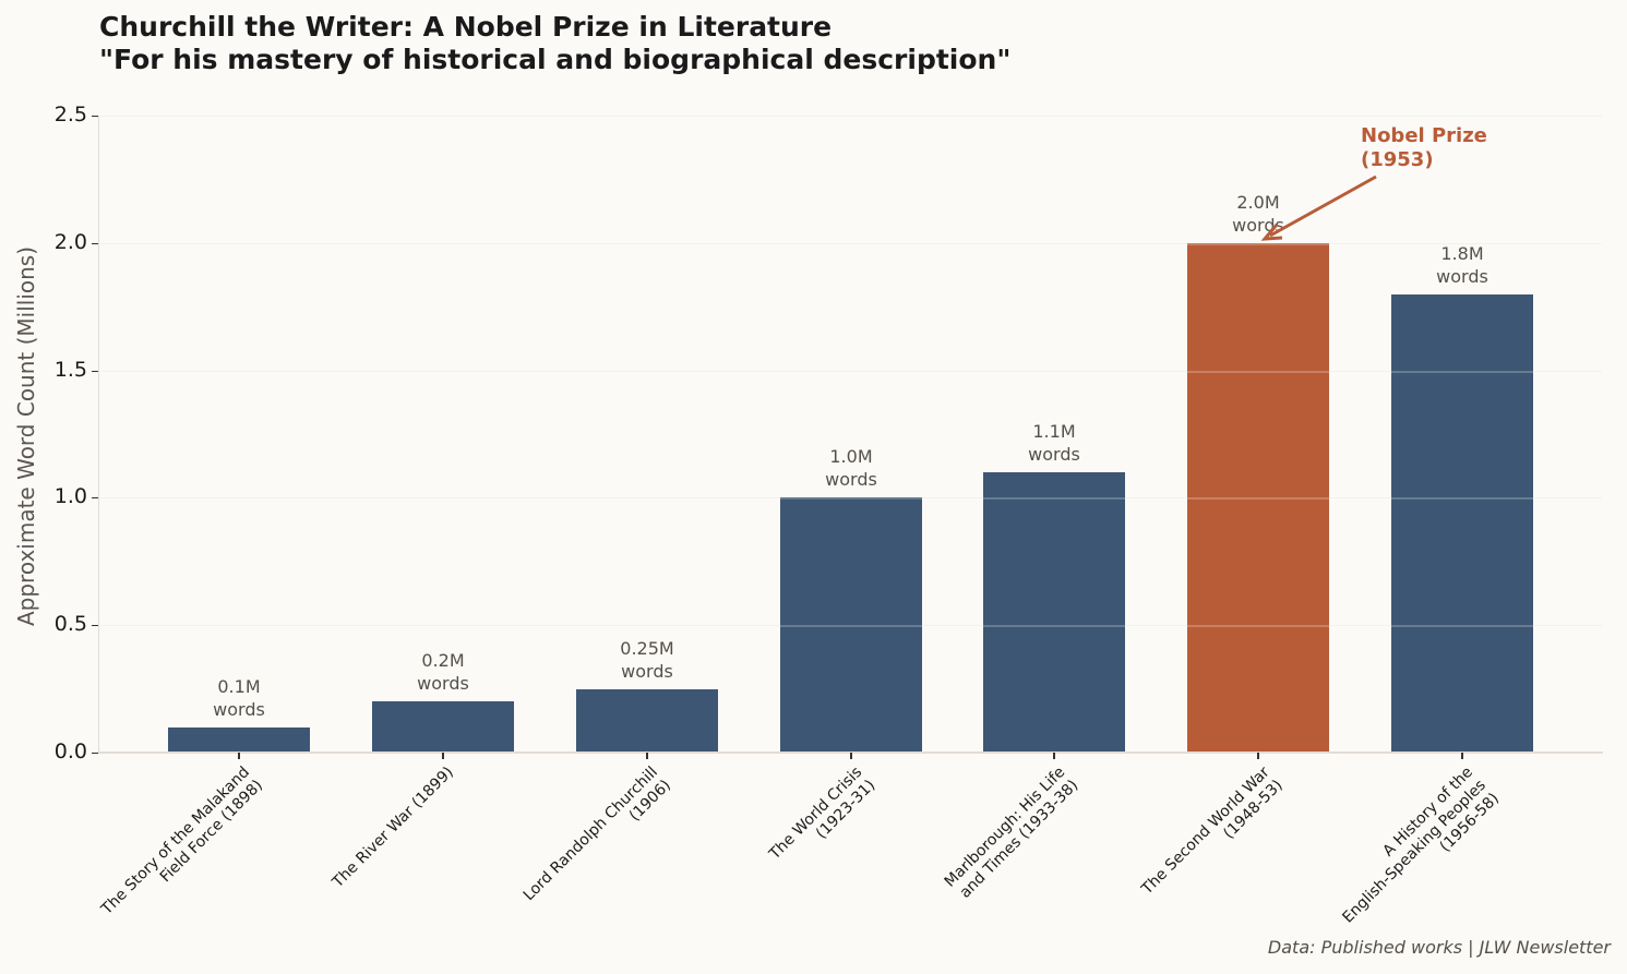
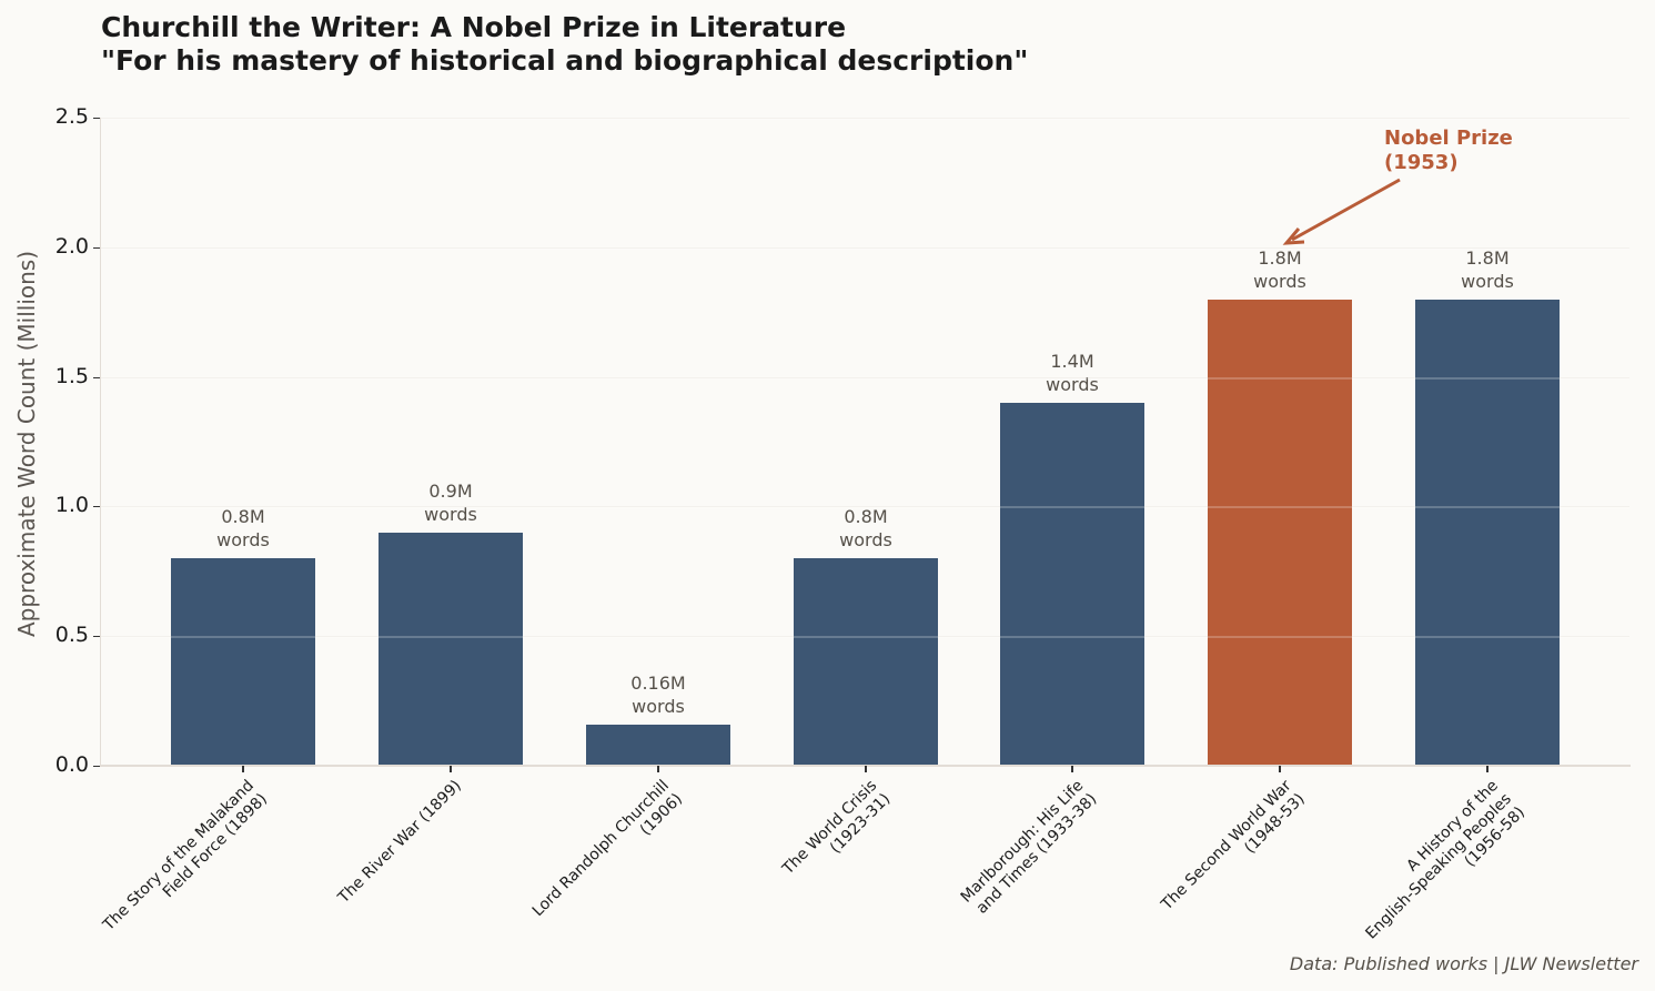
The Story of the Malakand Field Force (1898): 0.1M -> 0.8M
The River War (1899): 0.2M -> 0.9M
Lord Randolph Churchill (1906): 0.25M -> 0.16M
The World Crisis (1923-31): 1.0M -> 0.8M
Marlborough: His Life and Times (1933-38): 1.1M -> 1.4M
The Second World War (1948-53): 2.0M -> 1.8M
